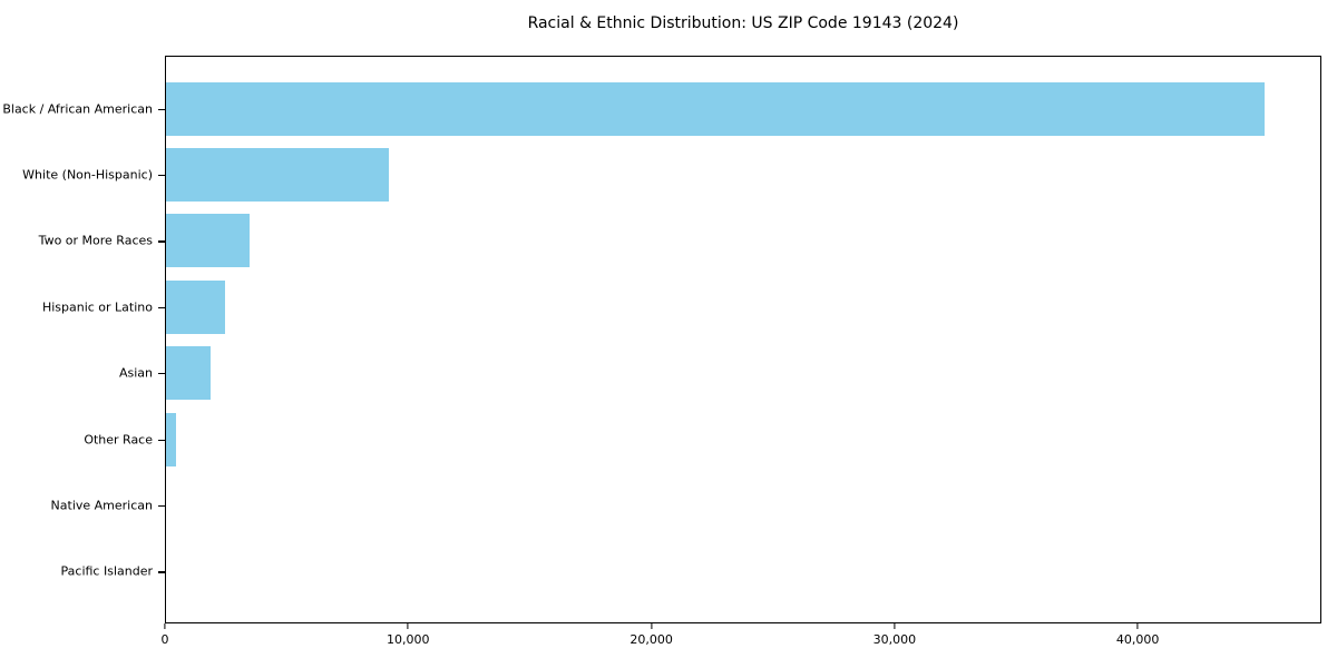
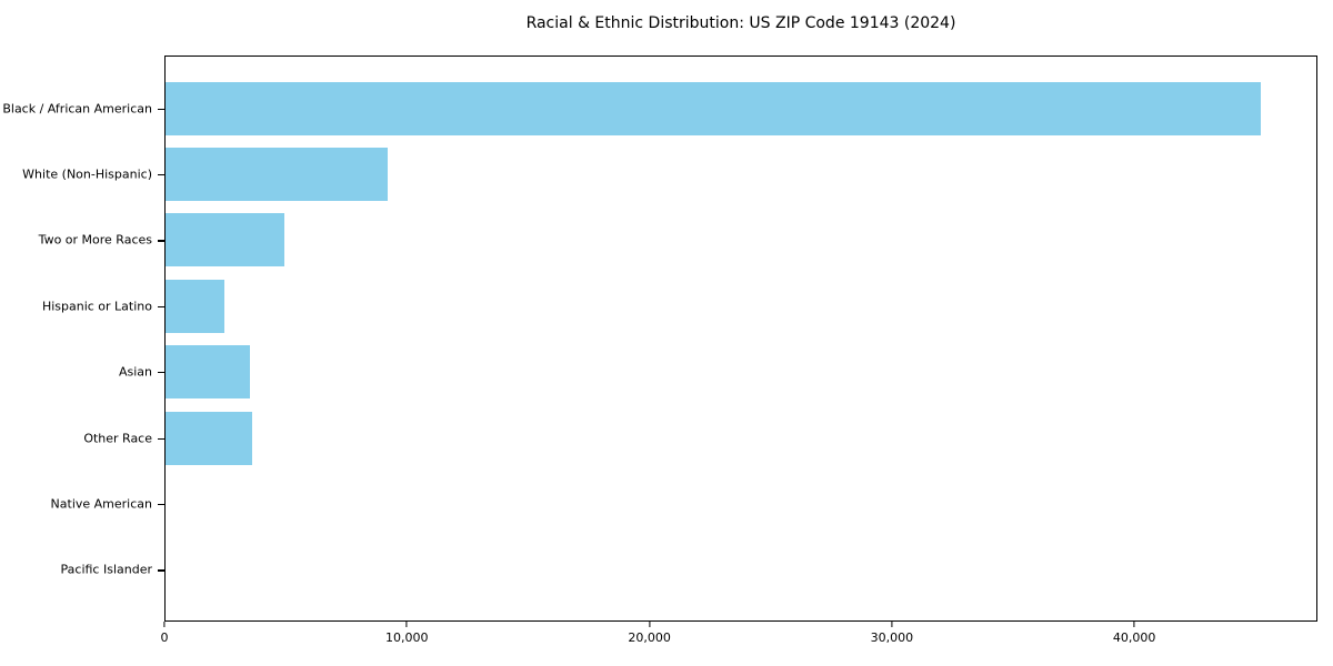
Two or More Races: 3400 -> 4900
Asian: 1800 -> 3500
Other Race: 400 -> 3600
